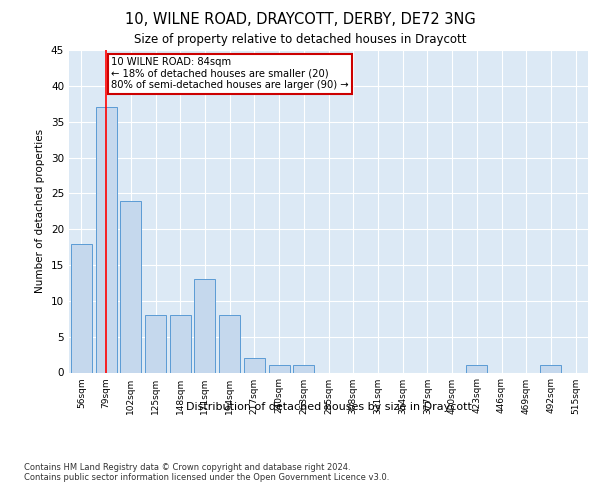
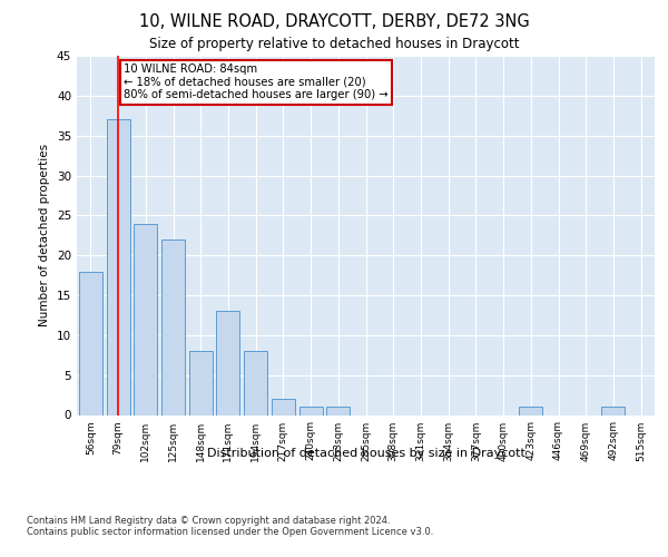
125sqm: 8 -> 22
